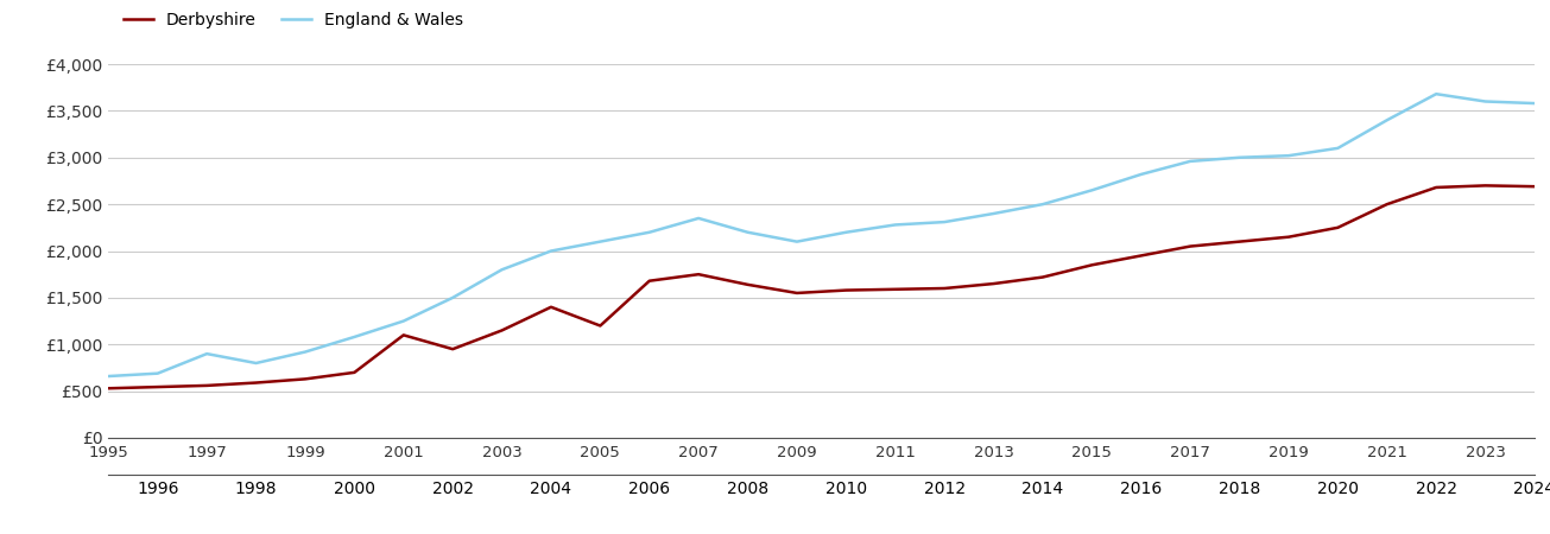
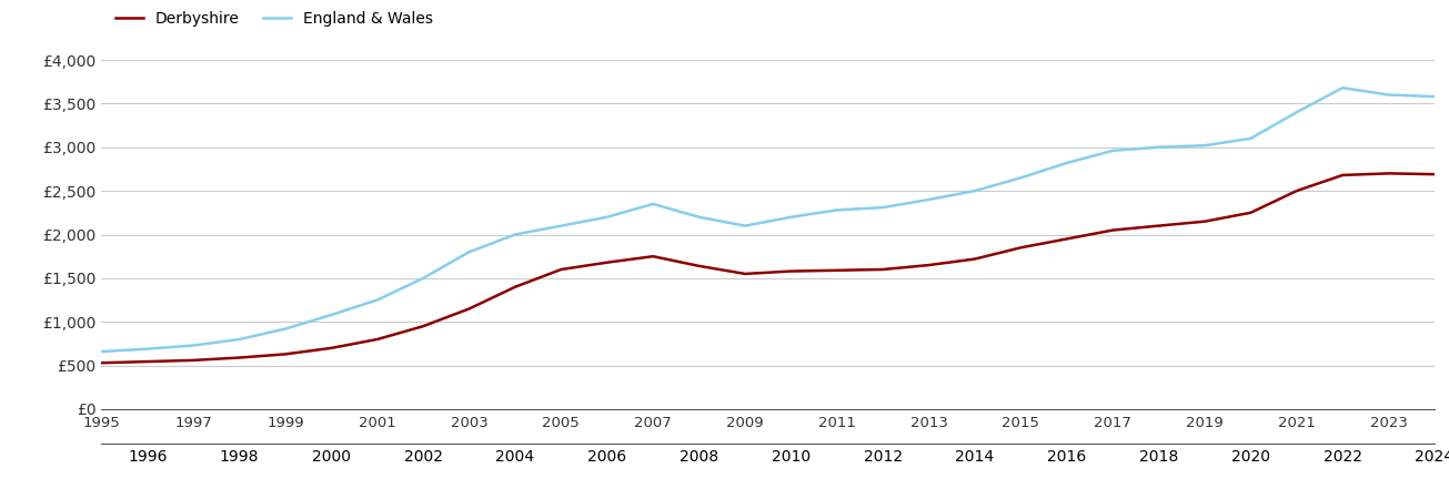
England & Wales/1997: £900 -> £730
Derbyshire/2001: £1,100 -> £800
Derbyshire/2005: £1,200 -> £1,600
